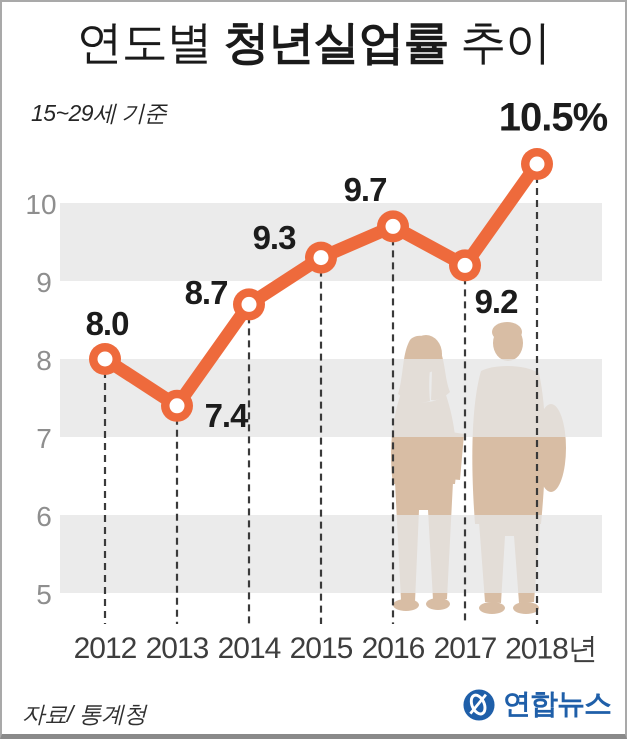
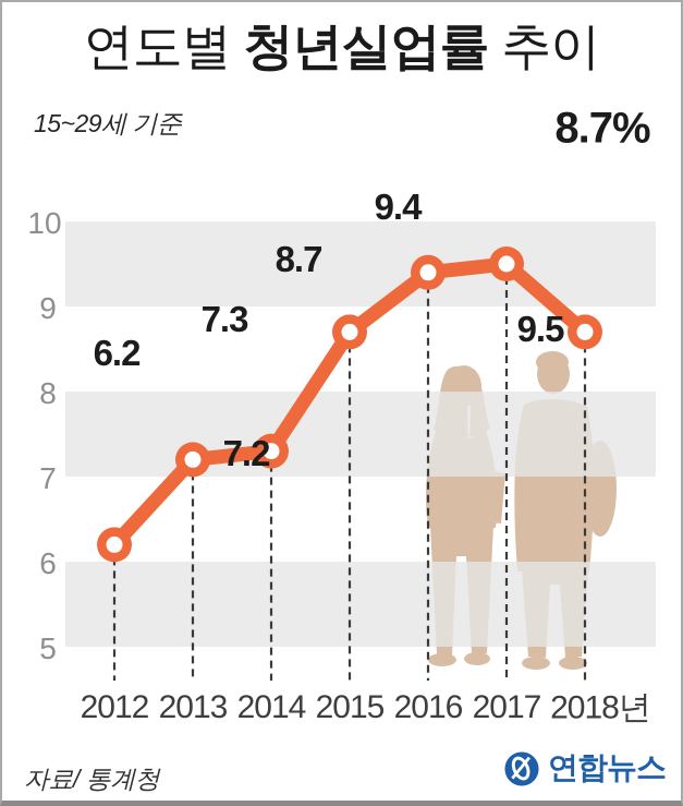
2012: 8.0 -> 6.2
2013: 7.4 -> 7.2
2014: 8.7 -> 7.3
2015: 9.3 -> 8.7
2016: 9.7 -> 9.4
2017: 9.2 -> 9.5
2018년: 10.5% -> 8.7%
